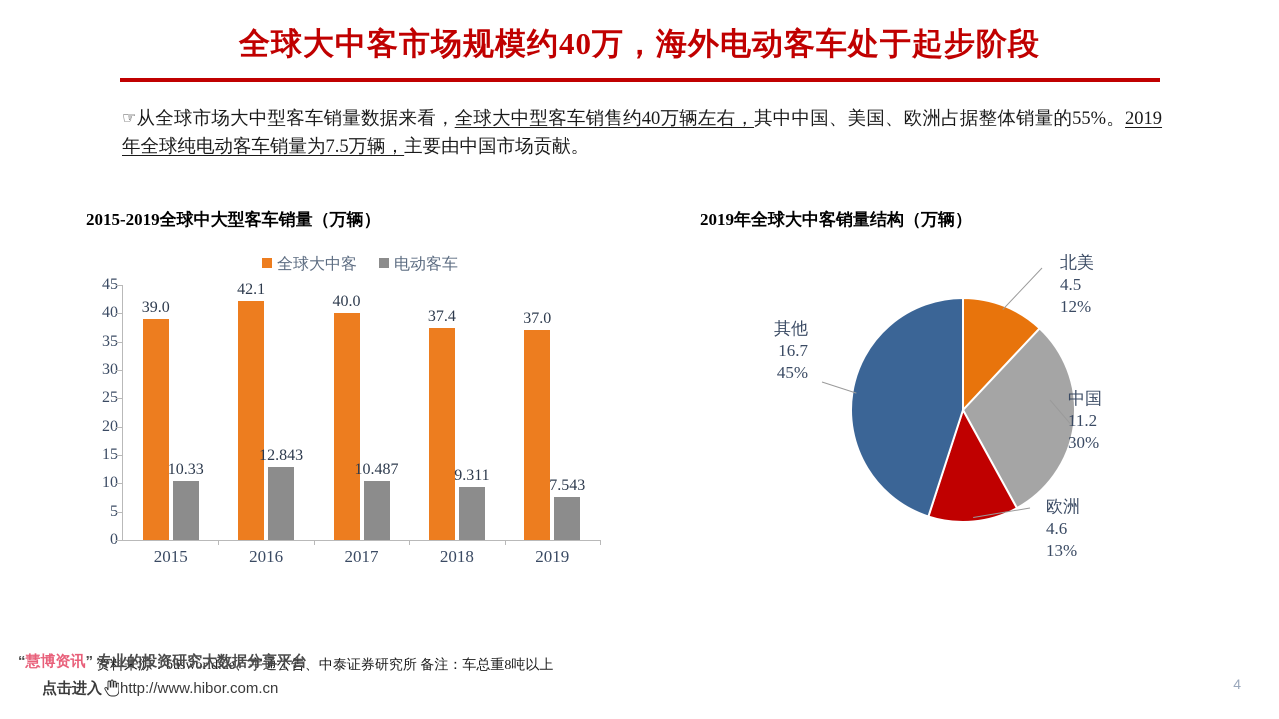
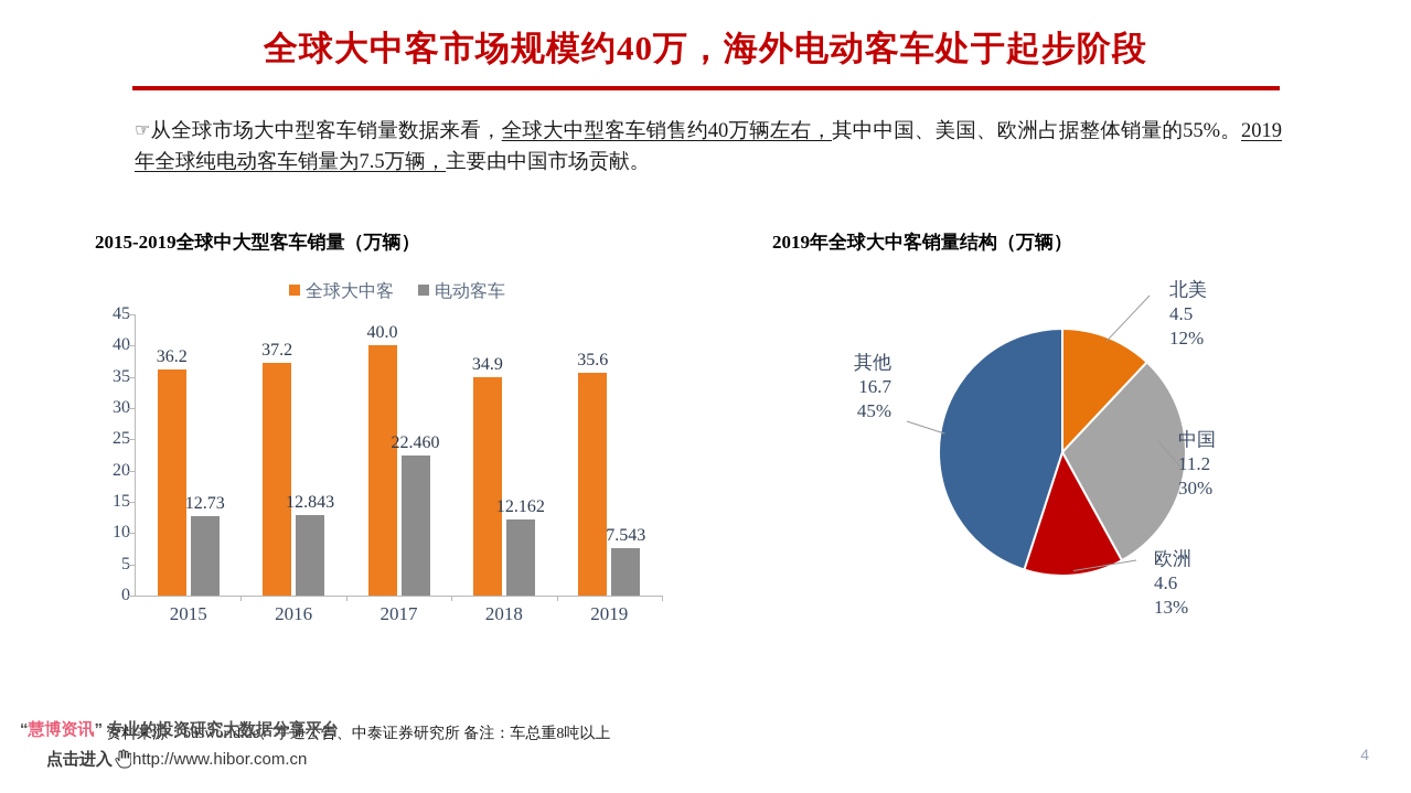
2015-2019全球中大型客车销量（万辆）/全球大中客/2015: 39.0 -> 36.2
2015-2019全球中大型客车销量（万辆）/电动客车/2015: 10.33 -> 12.73
2015-2019全球中大型客车销量（万辆）/全球大中客/2016: 42.1 -> 37.2
2015-2019全球中大型客车销量（万辆）/电动客车/2017: 10.487 -> 22.460
2015-2019全球中大型客车销量（万辆）/全球大中客/2018: 37.4 -> 34.9
2015-2019全球中大型客车销量（万辆）/电动客车/2018: 9.311 -> 12.162
2015-2019全球中大型客车销量（万辆）/全球大中客/2019: 37.0 -> 35.6
